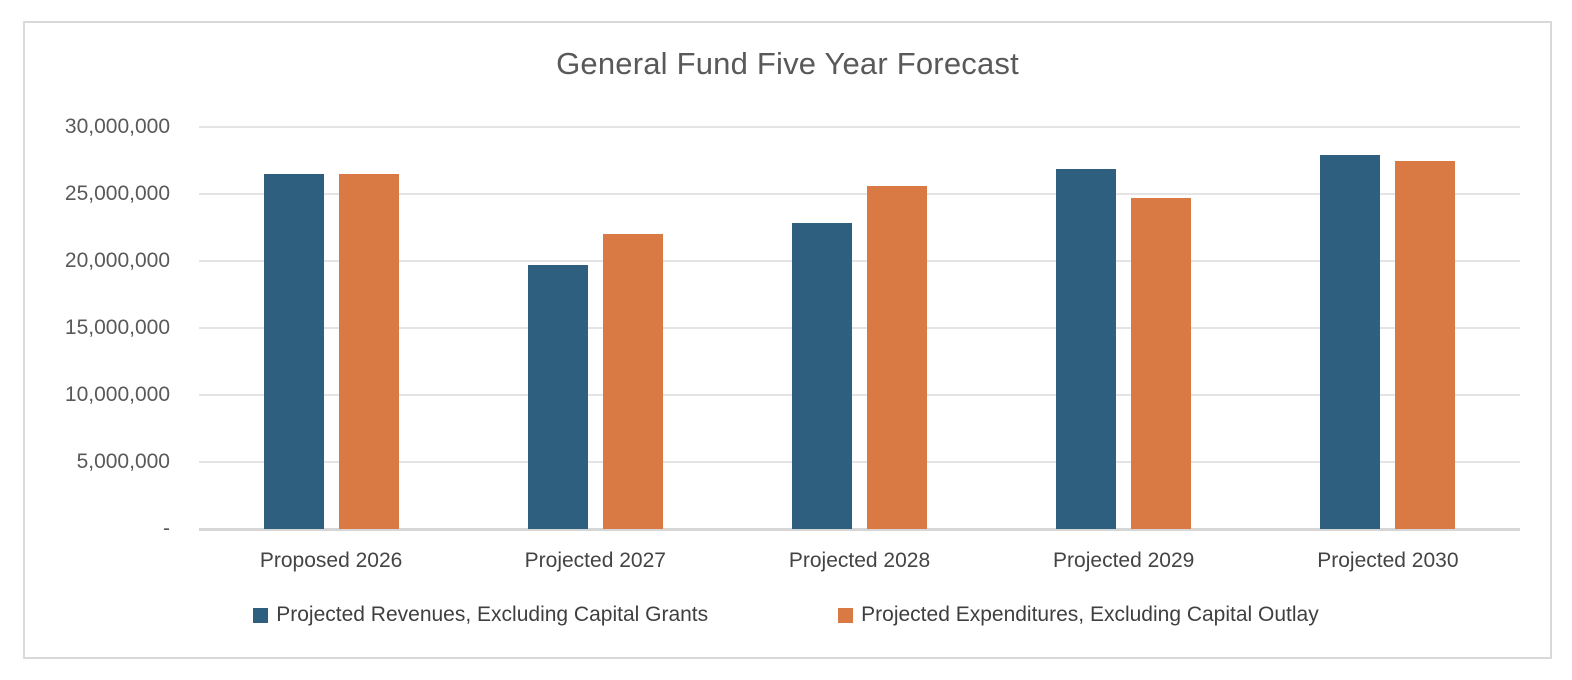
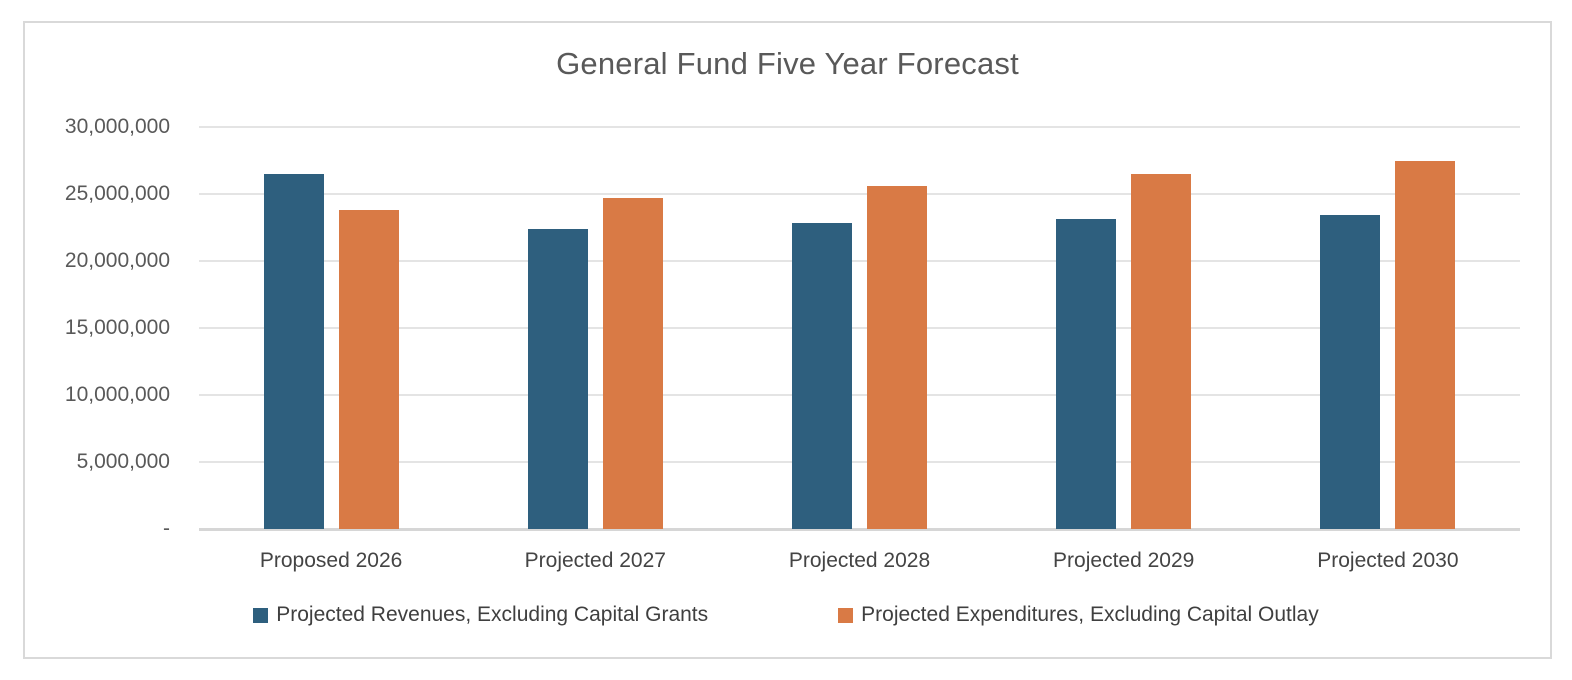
Projected Expenditures, Excluding Capital Outlay/Proposed 2026: 26500000 -> 23800000
Projected Revenues, Excluding Capital Grants/Projected 2027: 19700000 -> 22400000
Projected Expenditures, Excluding Capital Outlay/Projected 2027: 22000000 -> 24700000
Projected Revenues, Excluding Capital Grants/Projected 2029: 26900000 -> 23100000
Projected Expenditures, Excluding Capital Outlay/Projected 2029: 24700000 -> 26500000
Projected Revenues, Excluding Capital Grants/Projected 2030: 27900000 -> 23400000
